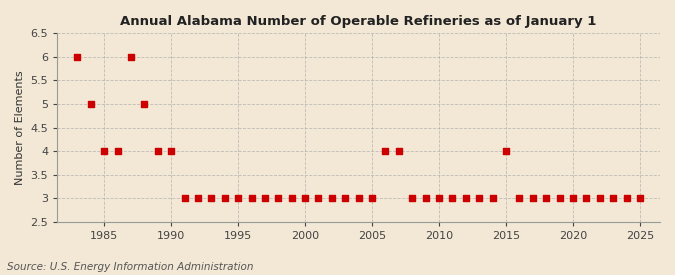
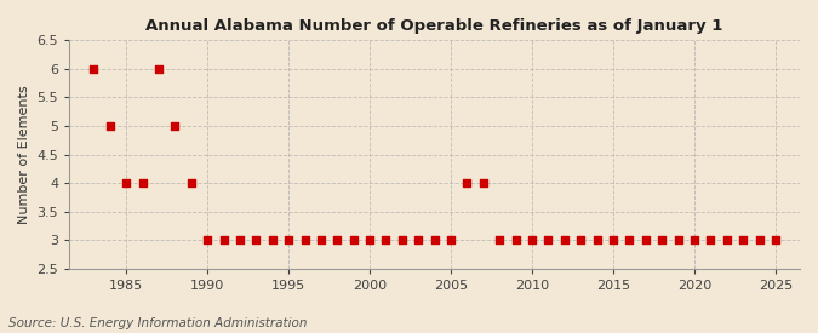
1990: 4 -> 3
2015: 4 -> 3
